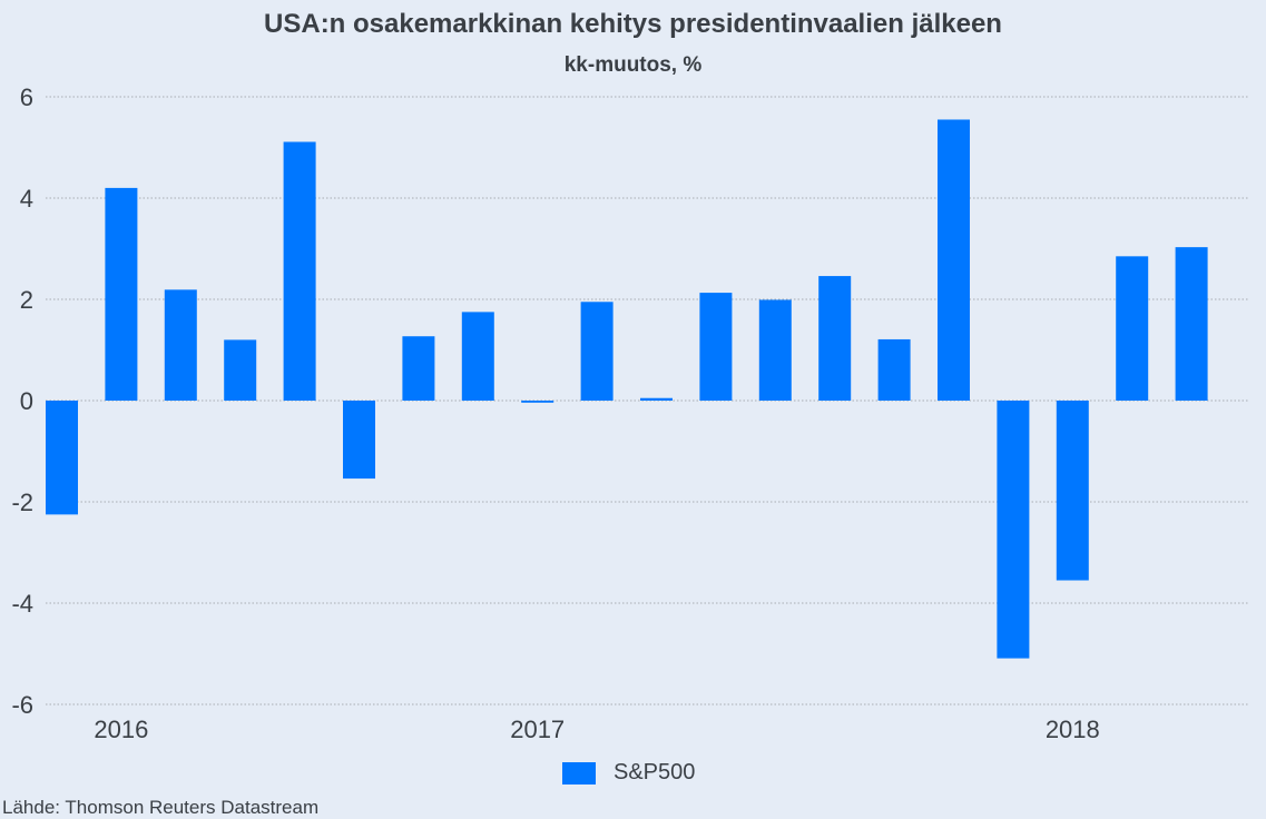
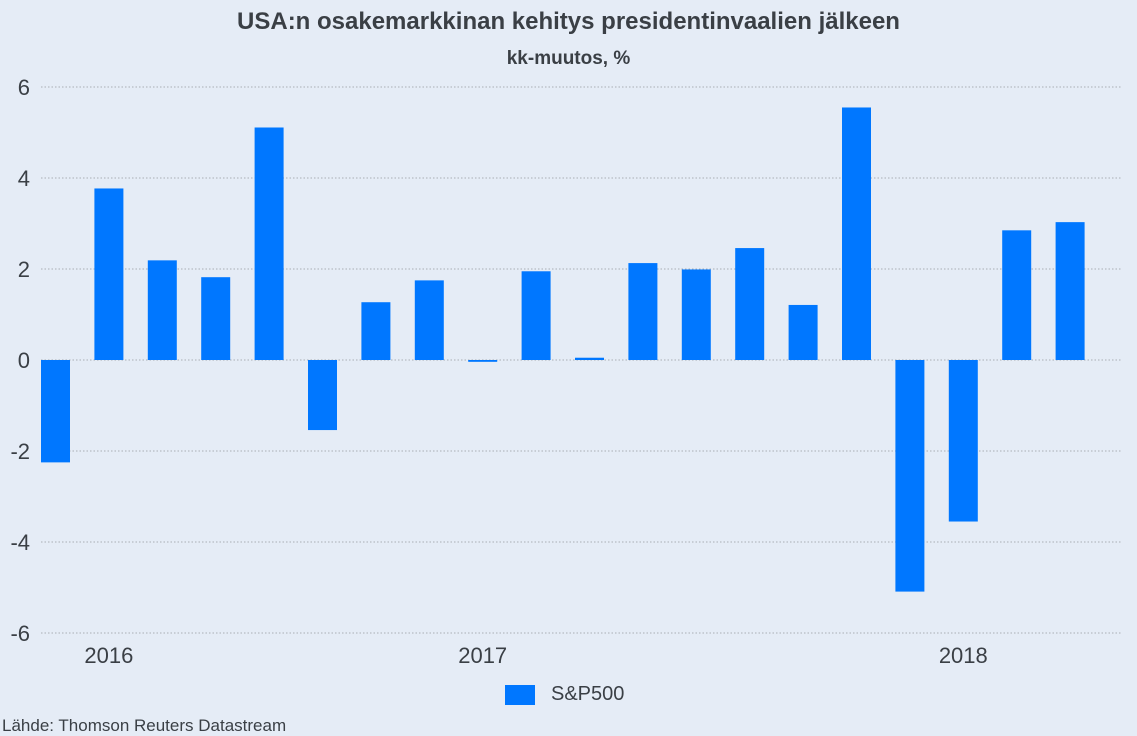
2: 4.2 -> 3.8
4: 1.2 -> 1.8
